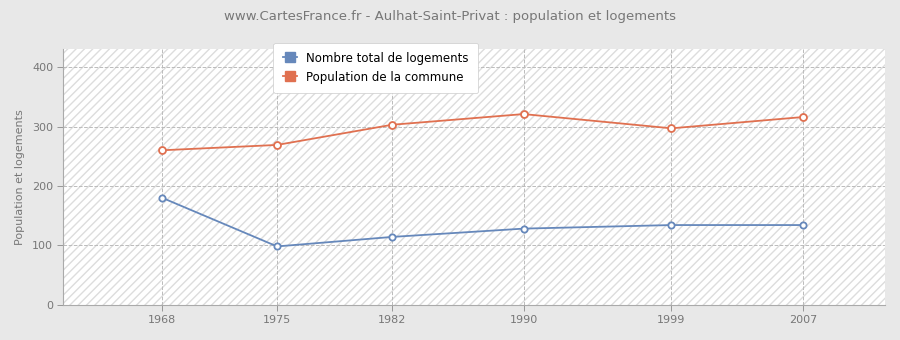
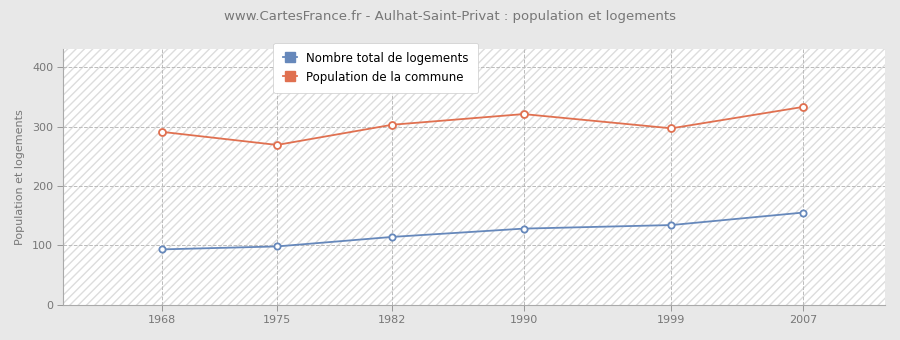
Nombre total de logements/1968: 180 -> 93
Population de la commune/1968: 260 -> 291
Nombre total de logements/2007: 134 -> 155
Population de la commune/2007: 316 -> 333
